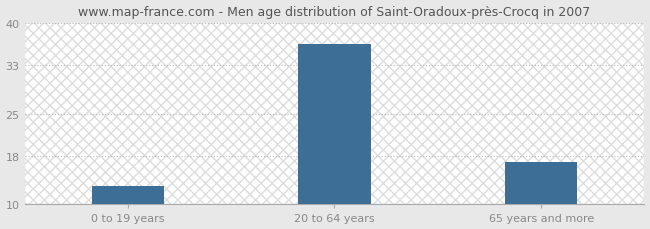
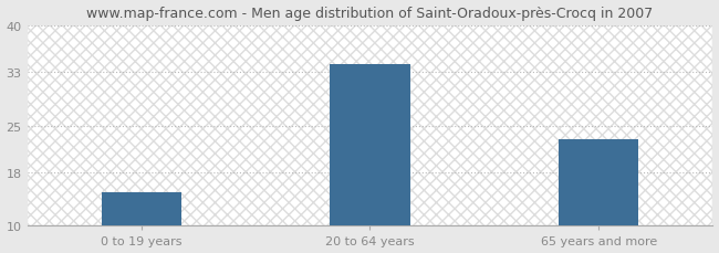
0 to 19 years: 13.0 -> 15.0
20 to 64 years: 36.5 -> 34.2
65 years and more: 17.0 -> 23.0
